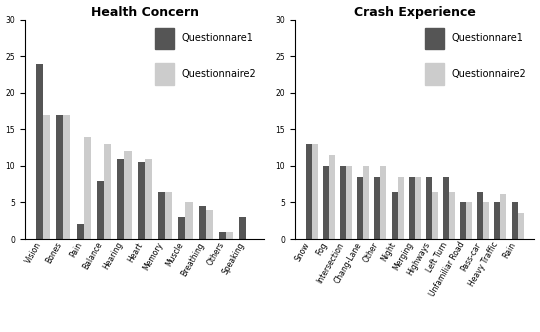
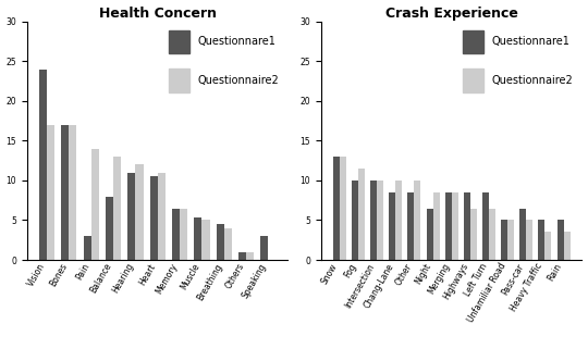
Health Concern/Questionnare1/Pain: 2.0 -> 3.0
Health Concern/Questionnare1/Muscle: 3.0 -> 5.3
Crash Experience/Questionnaire2/Heavy Traffic: 6.2 -> 3.5
